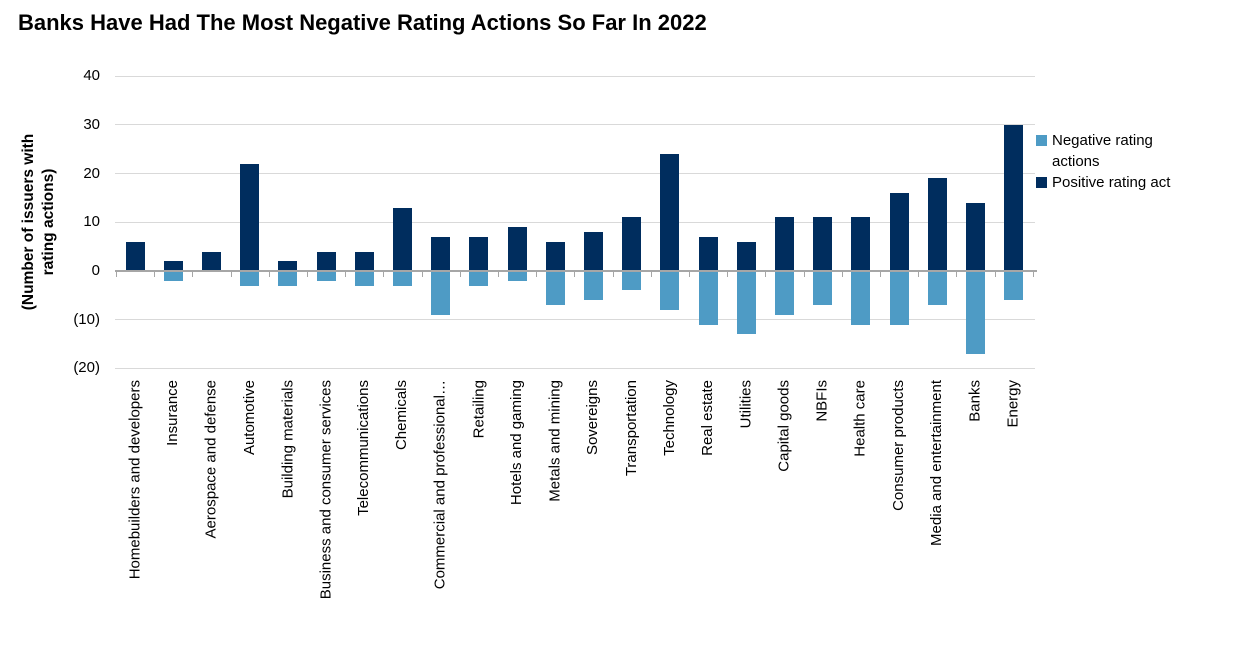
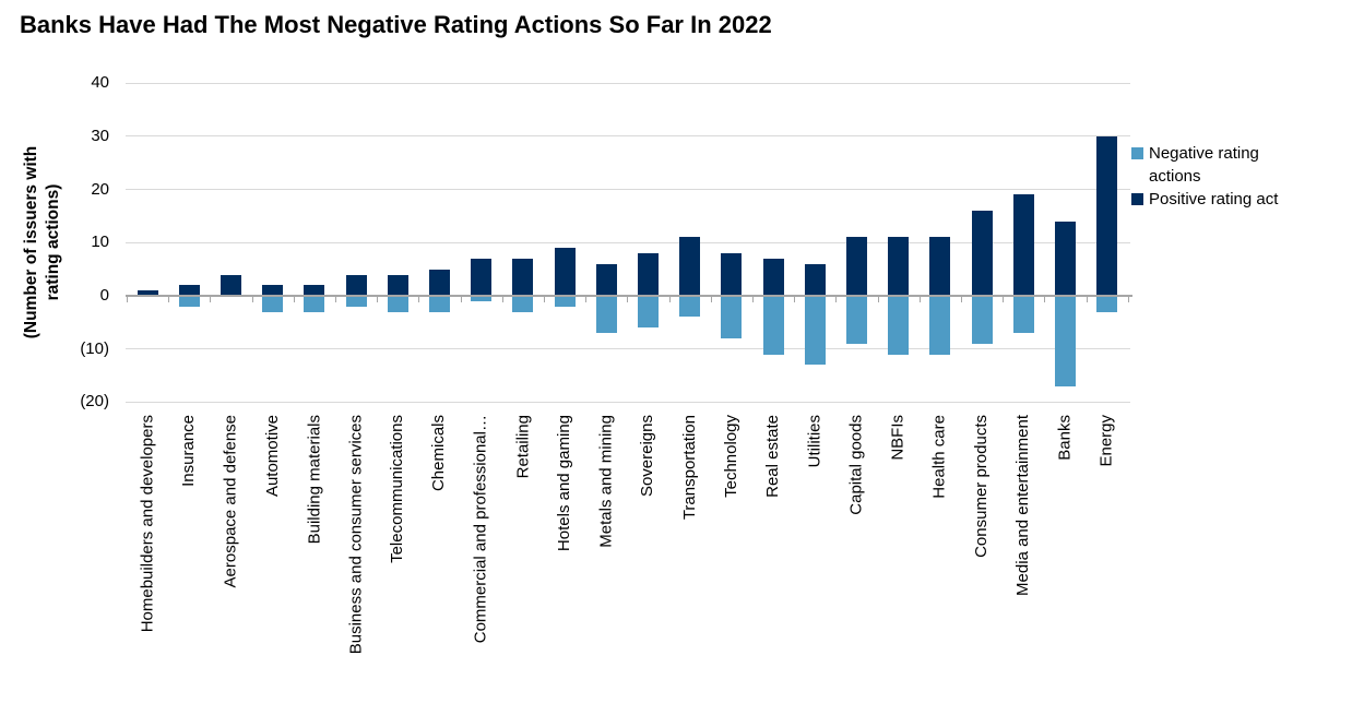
Positive rating act/Homebuilders and developers: 6 -> 1
Positive rating act/Automotive: 22 -> 2
Positive rating act/Chemicals: 13 -> 5
Negative rating actions/Commercial and professional…: -9 -> -1
Positive rating act/Technology: 24 -> 8
Negative rating actions/NBFIs: -7 -> -11
Negative rating actions/Consumer products: -11 -> -9
Negative rating actions/Energy: -6 -> -3
